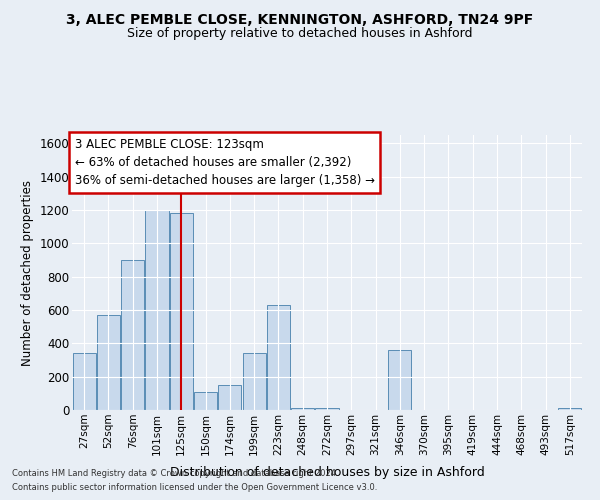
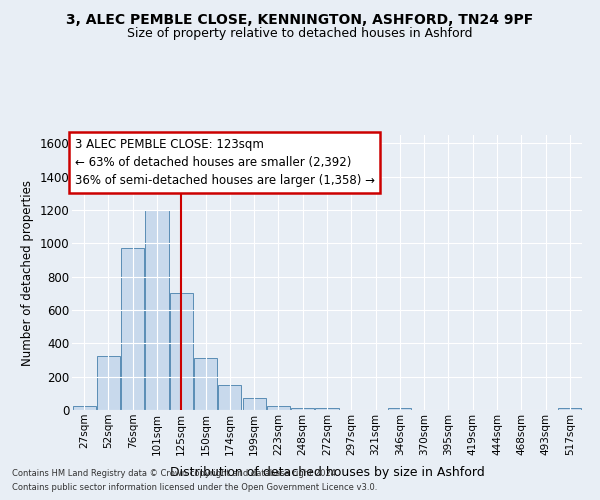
27sqm: 340 -> 20
52sqm: 570 -> 320
76sqm: 900 -> 970
125sqm: 1180 -> 700
150sqm: 110 -> 310
199sqm: 340 -> 70
223sqm: 630 -> 20
346sqm: 360 -> 10
